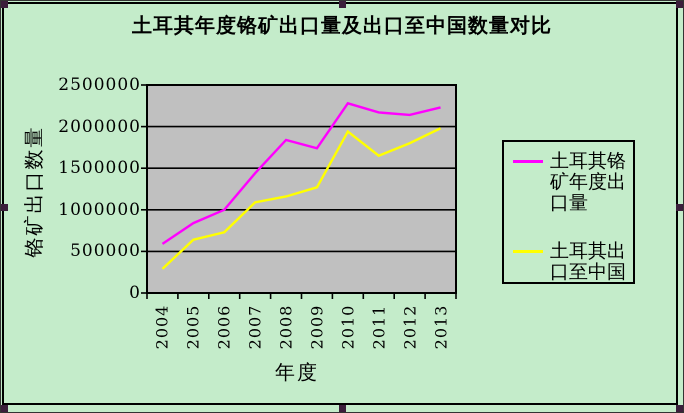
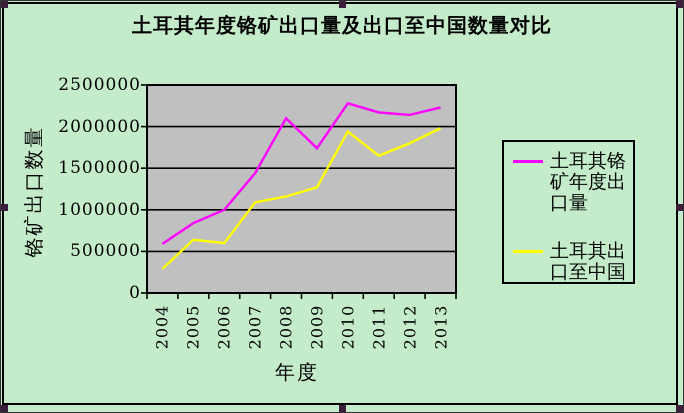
土耳其出口至中国/2006: 700000 -> 600000
土耳其铬矿年度出口量/2008: 1800000 -> 2100000
